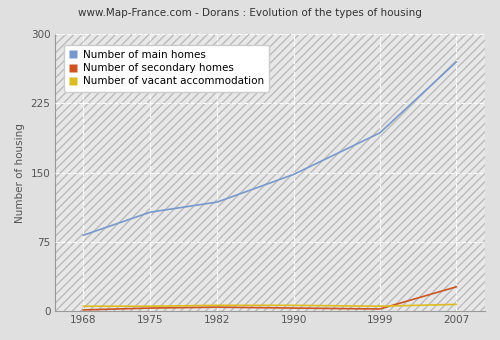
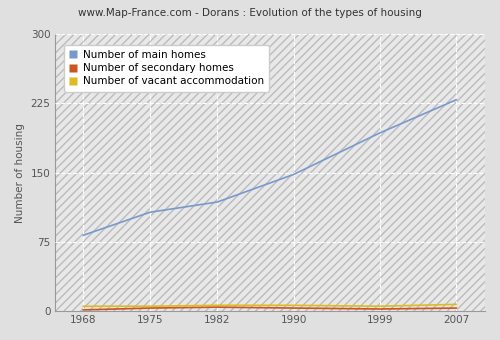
Number of main homes/2007: 270 -> 229
Number of secondary homes/2007: 26 -> 3
